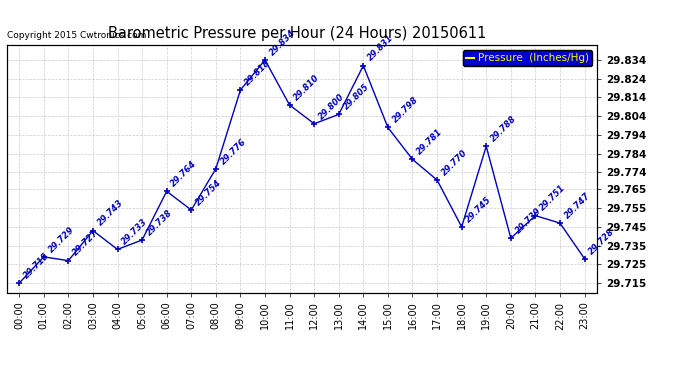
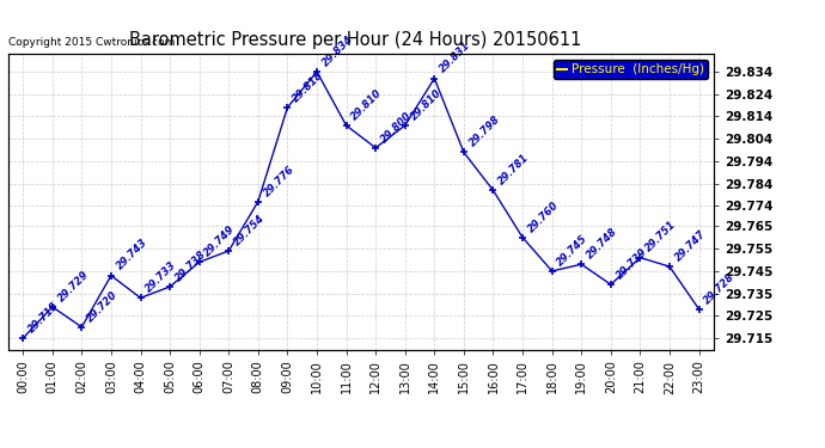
02:00: 29.727 -> 29.720
06:00: 29.764 -> 29.749
13:00: 29.805 -> 29.810
17:00: 29.770 -> 29.760
19:00: 29.788 -> 29.748
